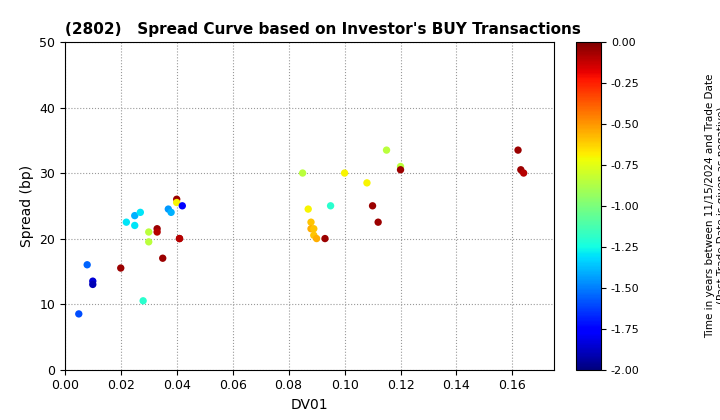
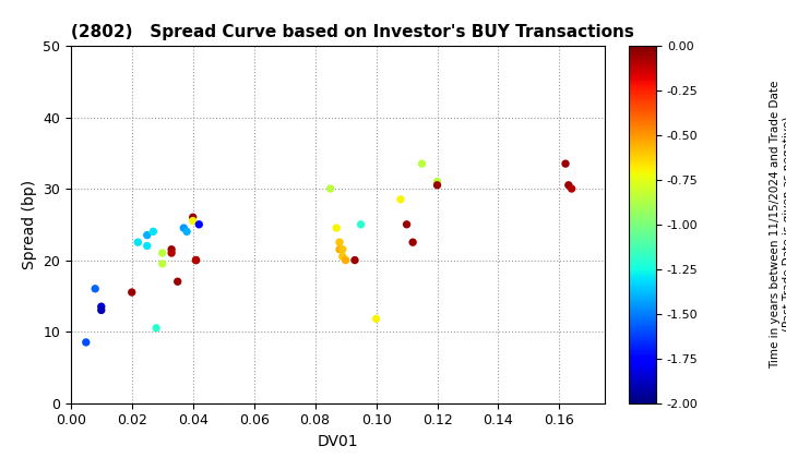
0.10: 30.0 -> 11.8
